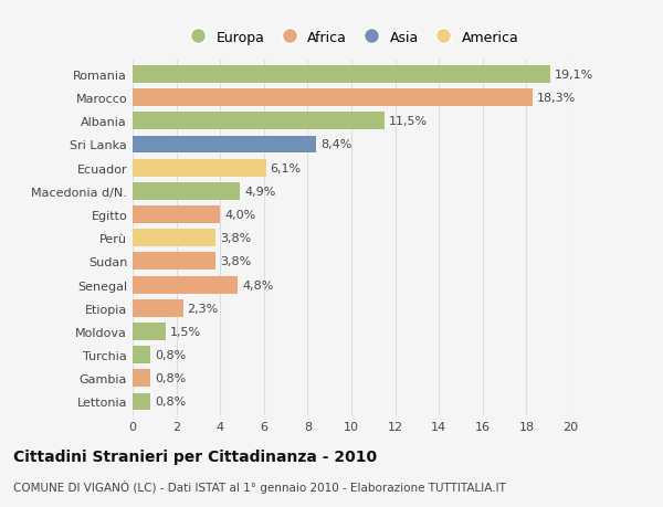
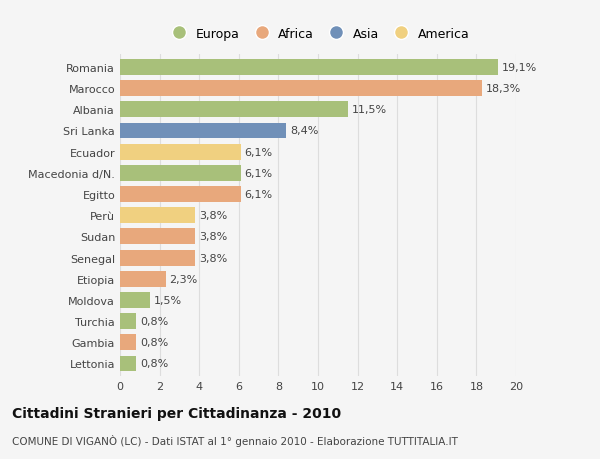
Macedonia d/N.: 4,9% -> 6,1%
Egitto: 4,0% -> 6,1%
Senegal: 4,8% -> 3,8%
